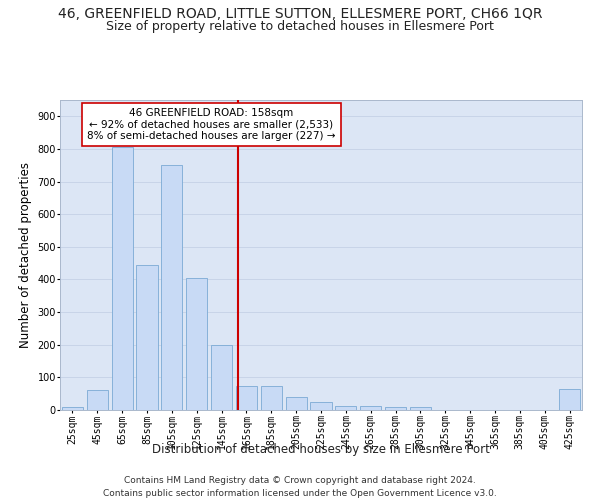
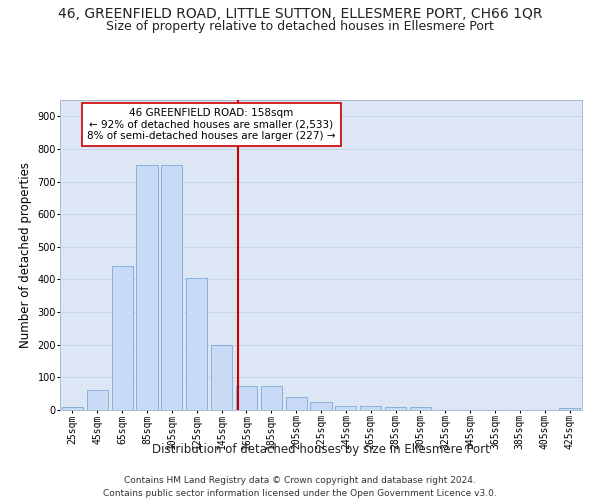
65sqm: 805 -> 440
85sqm: 445 -> 750
425sqm: 65 -> 5
